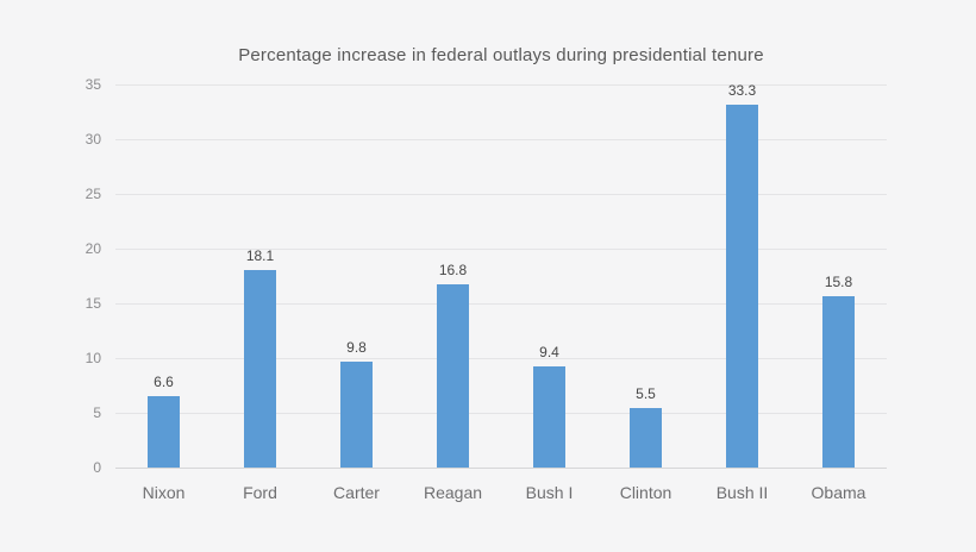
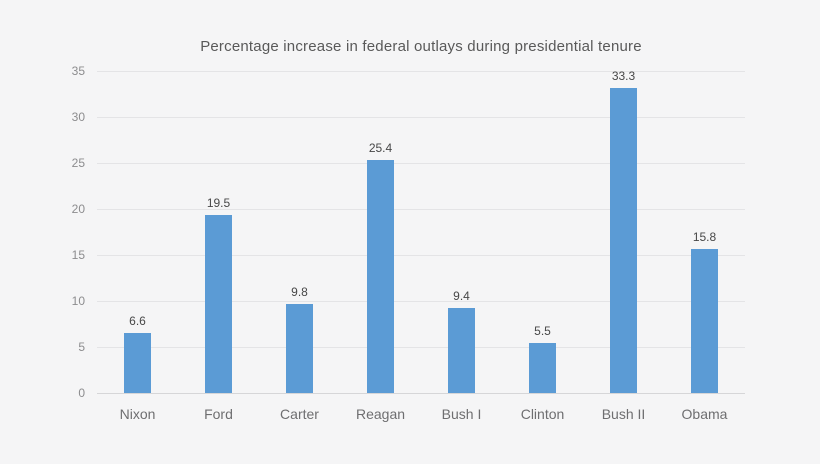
Ford: 18.1 -> 19.5
Reagan: 16.8 -> 25.4
